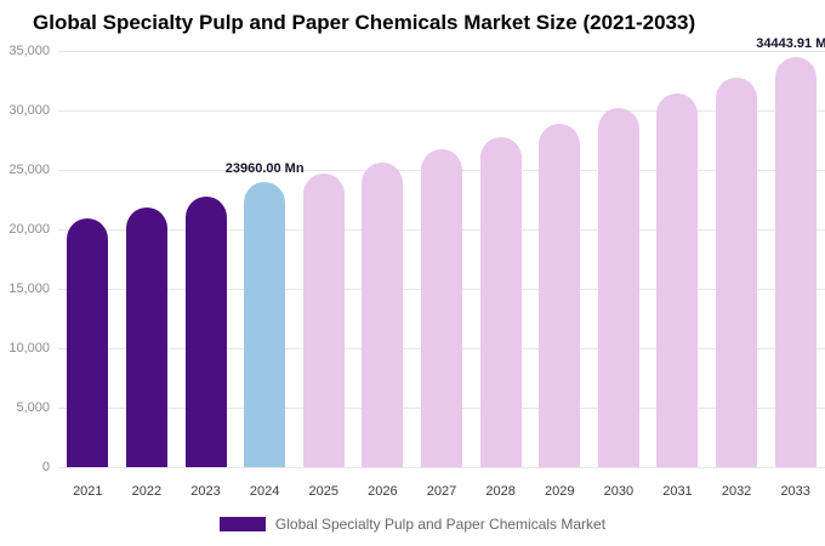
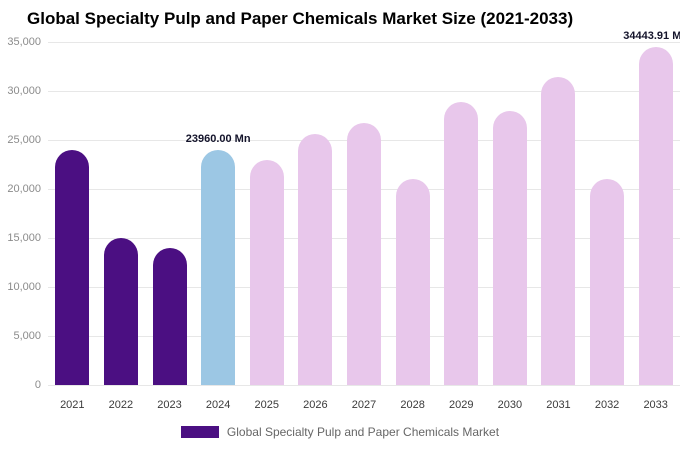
2021: 21000 -> 24000
2022: 22000 -> 15000
2023: 23000 -> 14000
2025: 25000 -> 23000
2028: 28000 -> 21000
2030: 30000 -> 28000
2032: 33000 -> 21000
